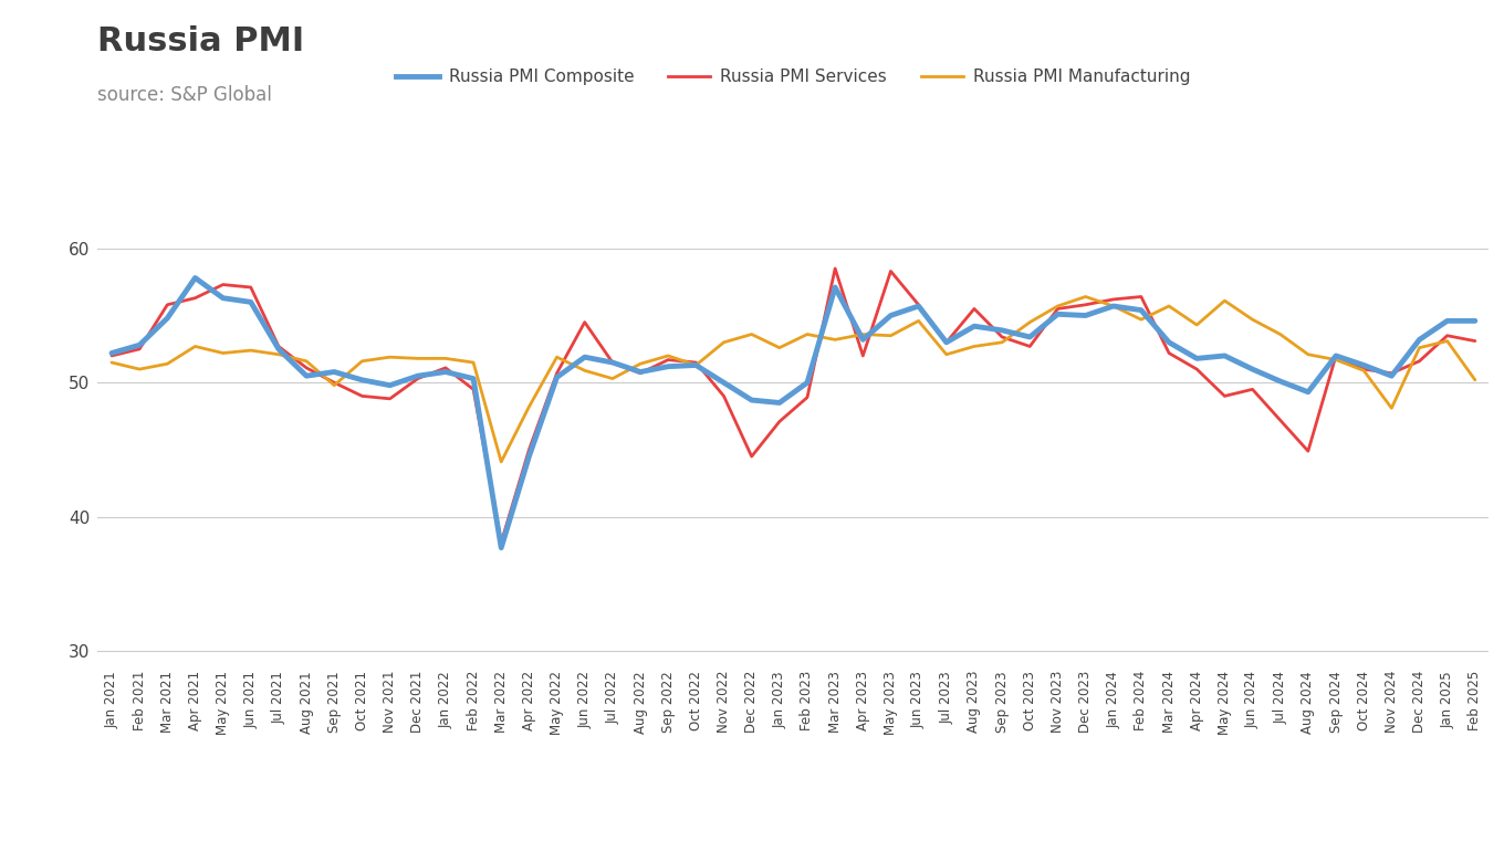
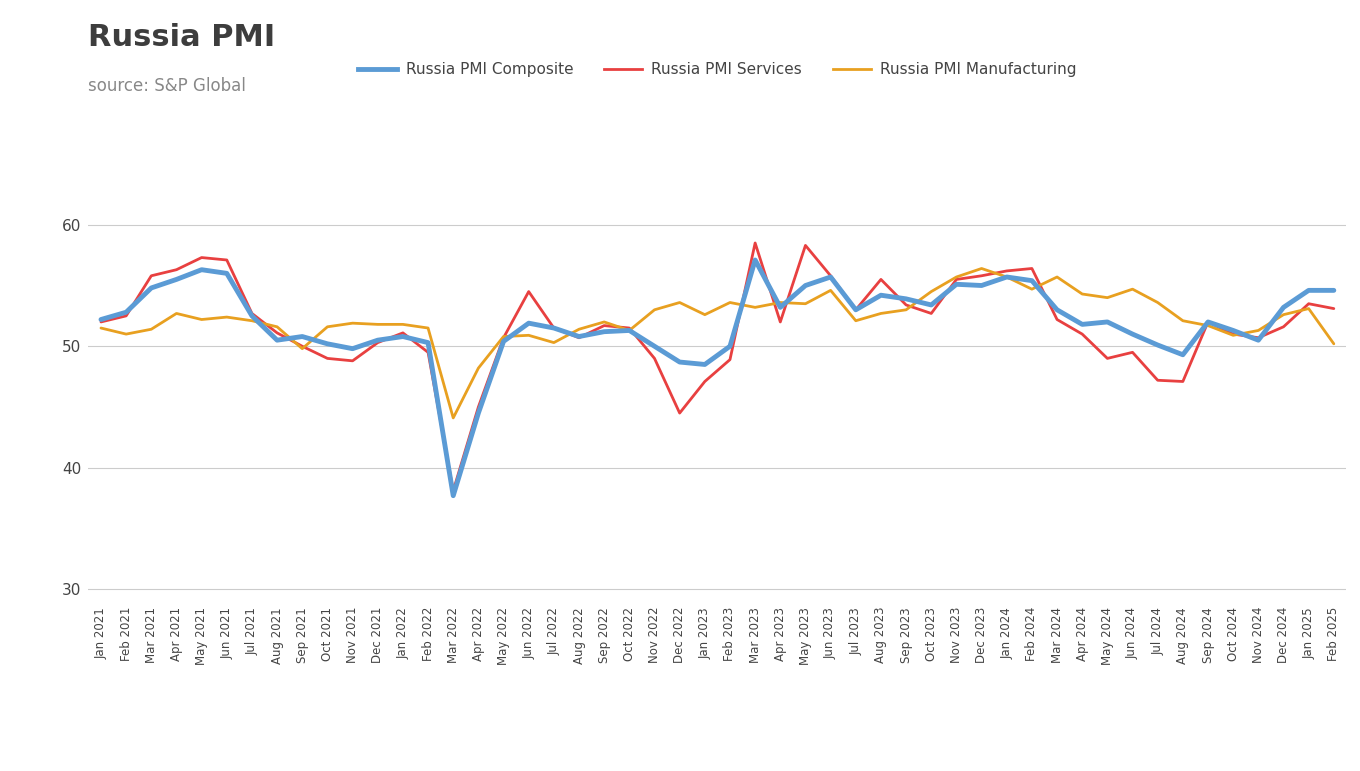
Russia PMI Composite/Apr 2021: 57.8 -> 55.5
Russia PMI Manufacturing/May 2022: 51.9 -> 50.8
Russia PMI Manufacturing/May 2024: 56.1 -> 54.0
Russia PMI Services/Aug 2024: 44.9 -> 47.1
Russia PMI Manufacturing/Nov 2024: 48.1 -> 51.3
